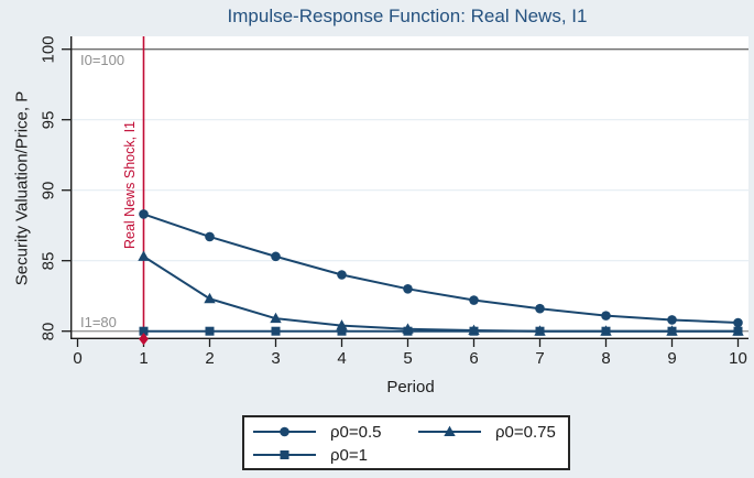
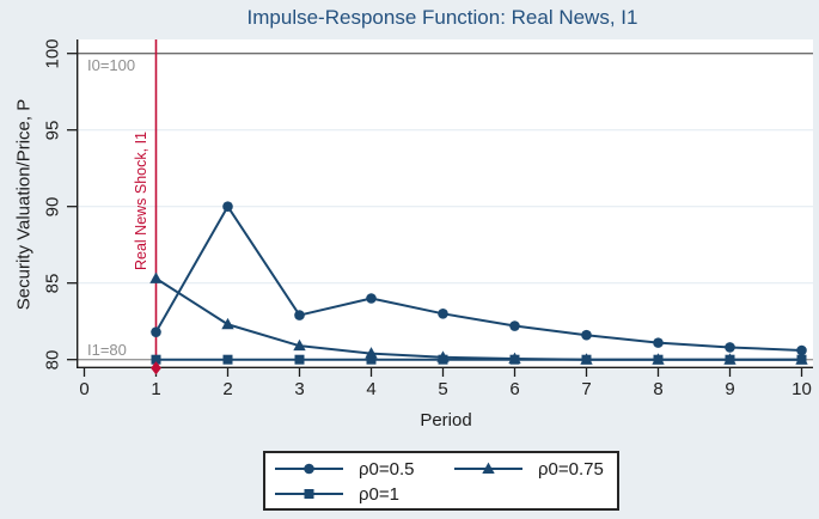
ρ0=0.5/1: 88.3 -> 81.8
ρ0=0.5/2: 86.7 -> 90.0
ρ0=0.5/3: 85.3 -> 82.9
